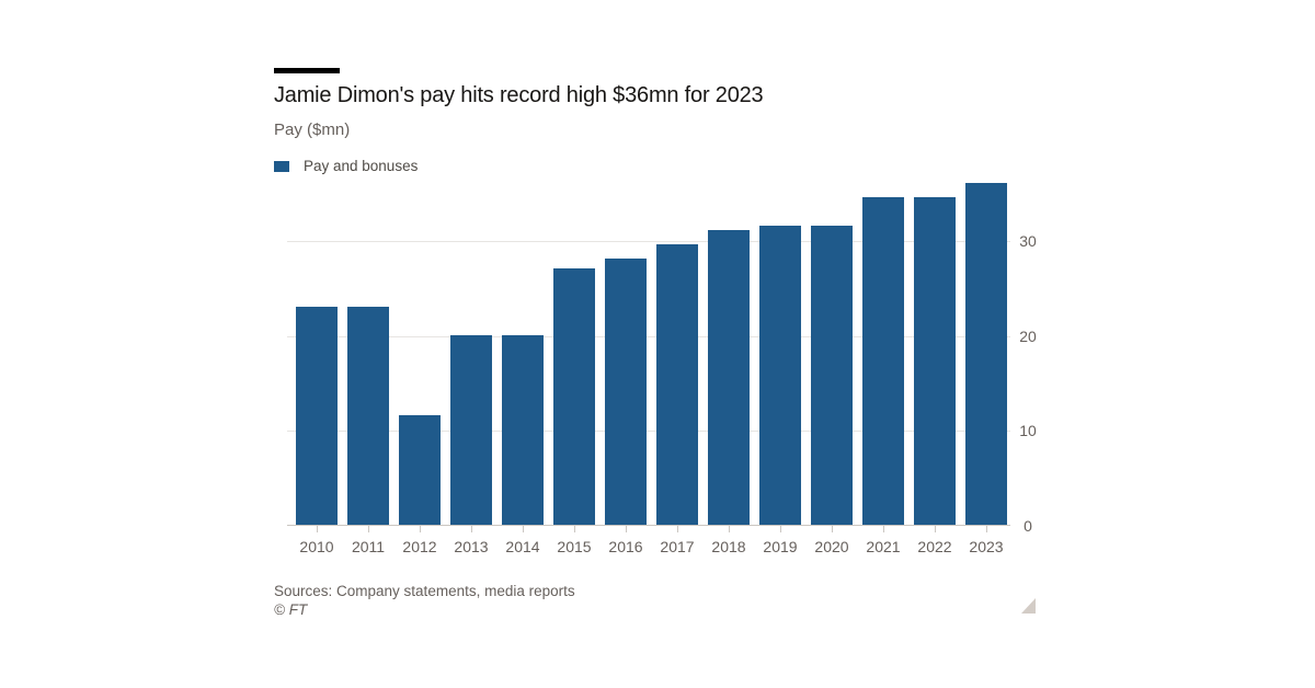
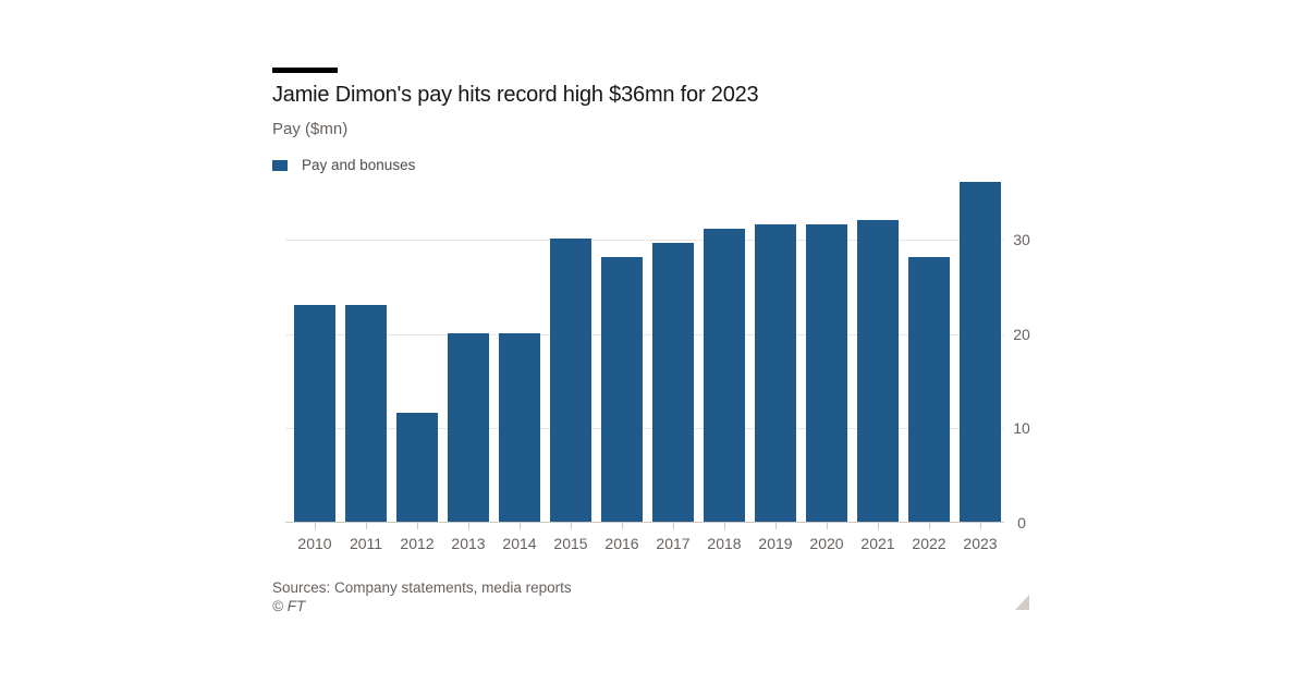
2015: 27 -> 30
2021: 34 -> 32
2022: 34 -> 28
